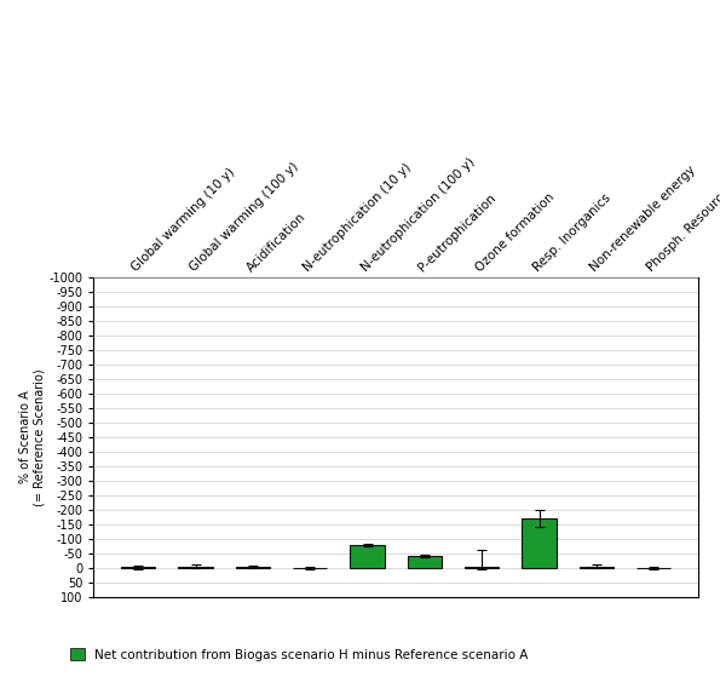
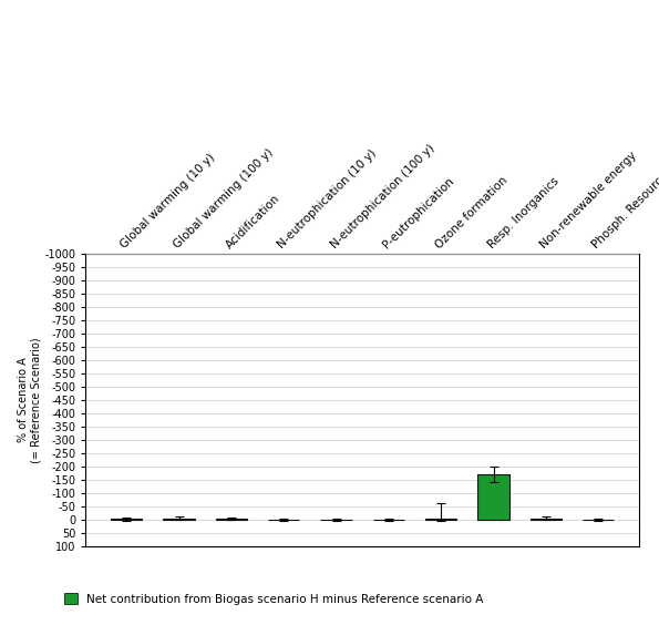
N-eutrophication (100 y): -80 -> -1
P-eutrophication: -40 -> -1
